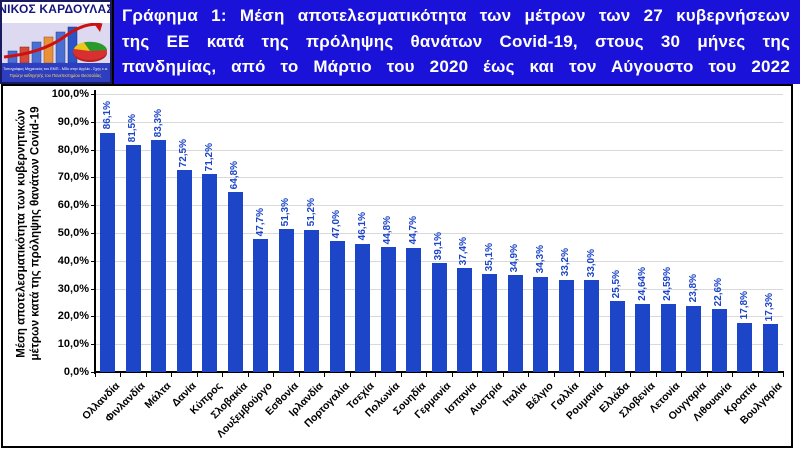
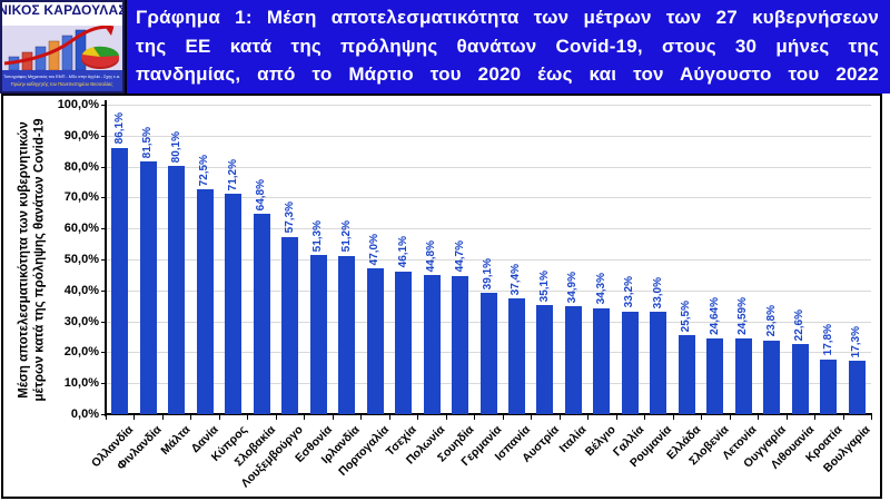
Μάλτα: 83,3% -> 80,1%
Λουξεμβούργο: 47,7% -> 57,3%
